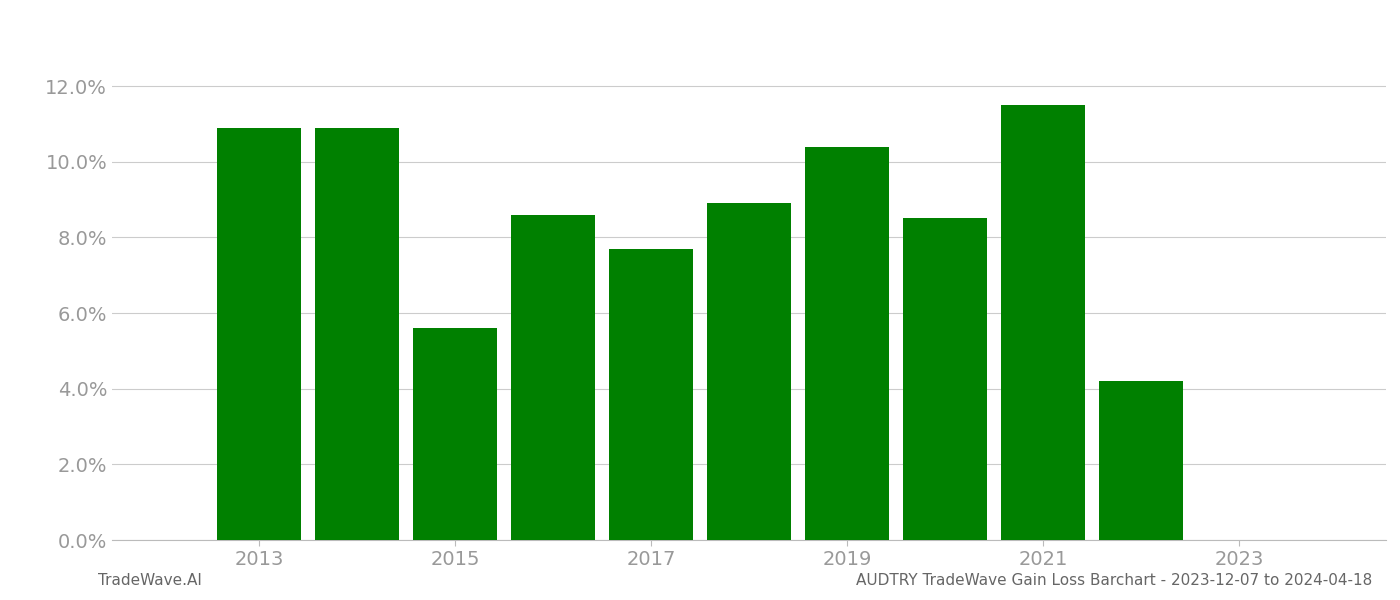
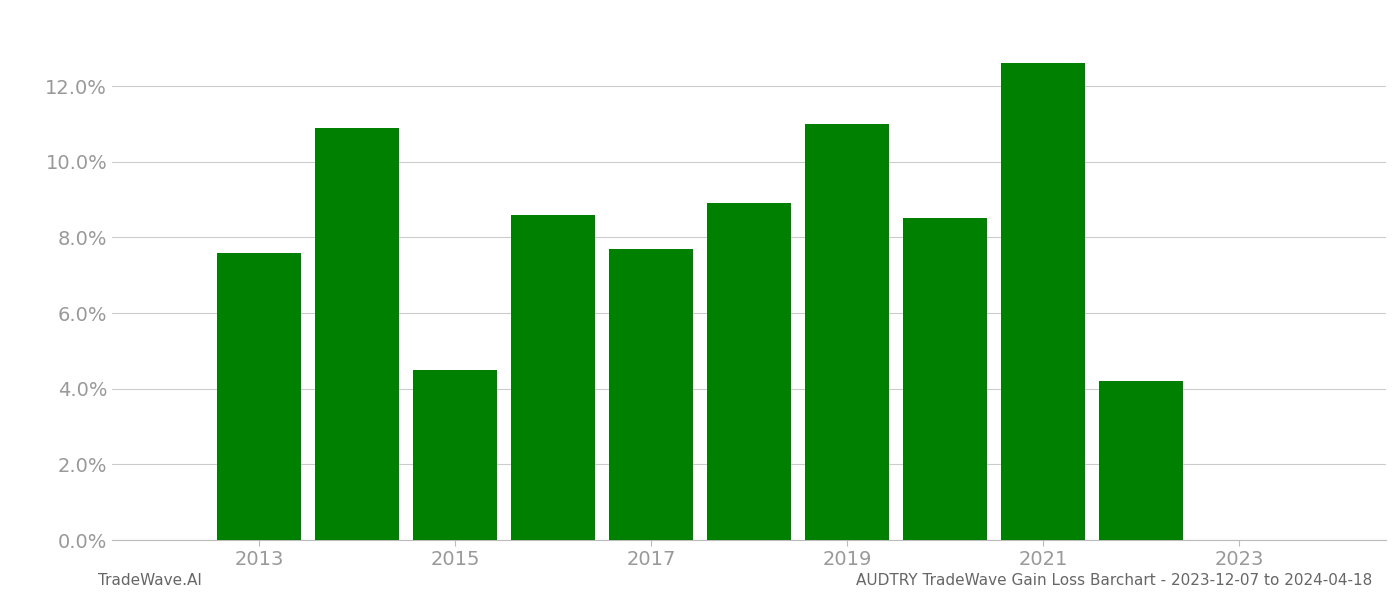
2013: 10.9% -> 7.6%
2015: 5.6% -> 4.5%
2019: 10.4% -> 11.0%
2021: 11.5% -> 12.6%
